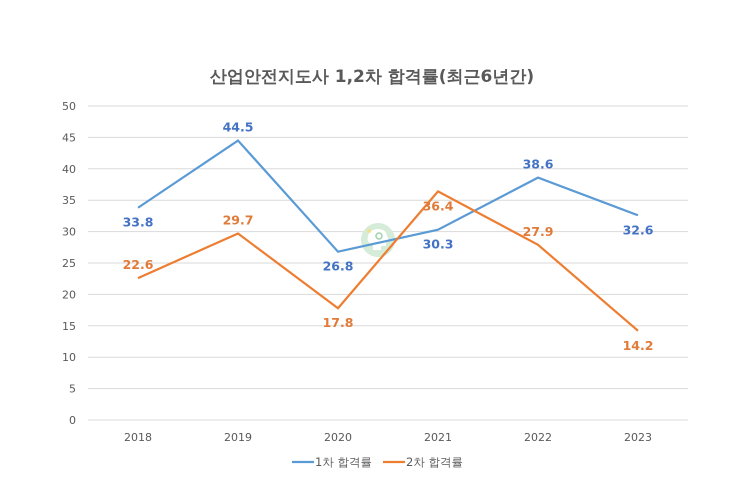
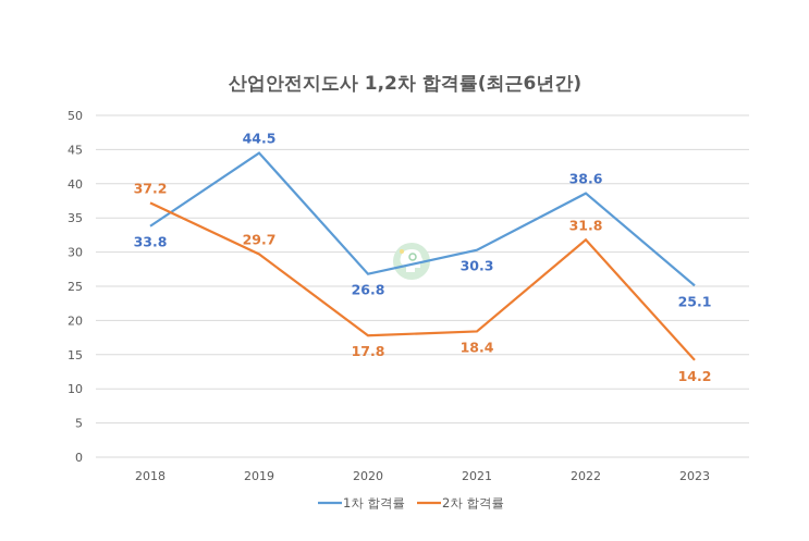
2차 합격률/2018: 22.6 -> 37.2
2차 합격률/2021: 36.4 -> 18.4
2차 합격률/2022: 27.9 -> 31.8
1차 합격률/2023: 32.6 -> 25.1
